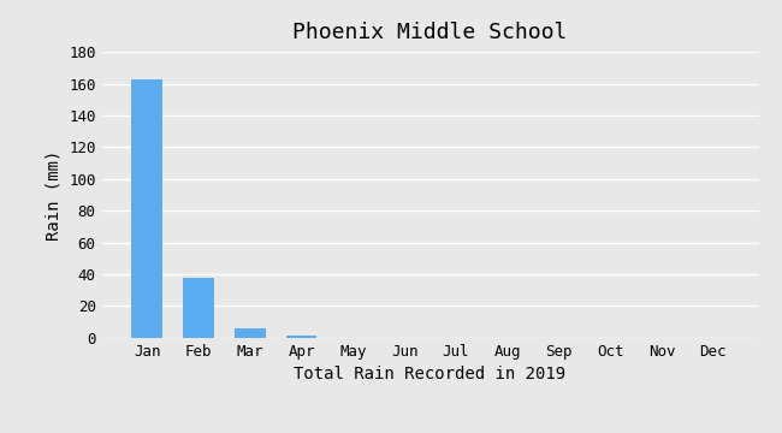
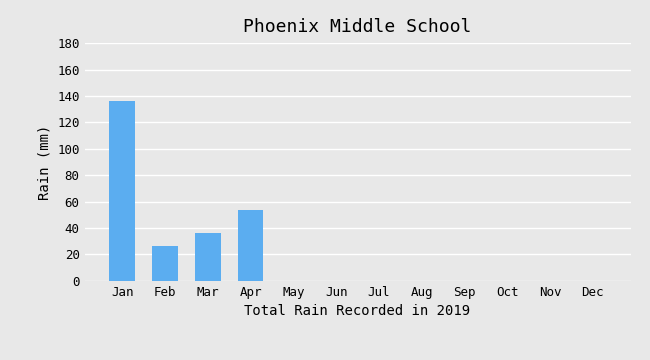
Jan: 163 -> 136
Feb: 38 -> 26
Mar: 6 -> 36
Apr: 1 -> 54
